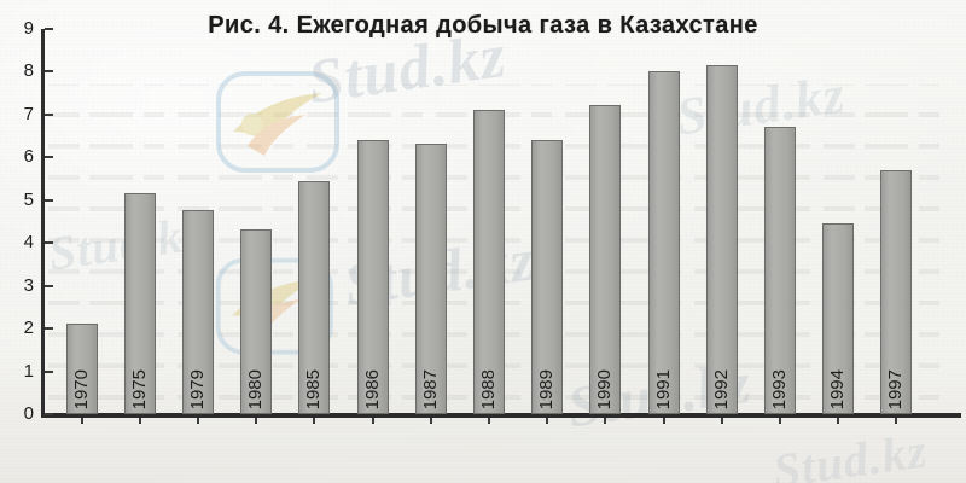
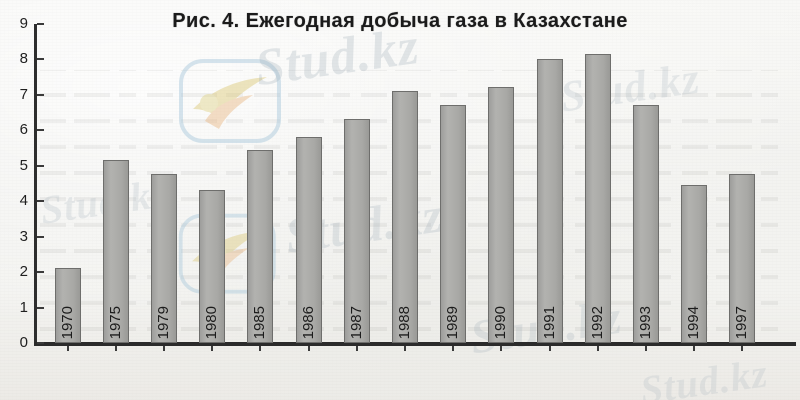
1986: 6.4 -> 5.8
1989: 6.4 -> 6.7
1997: 5.7 -> 4.8
